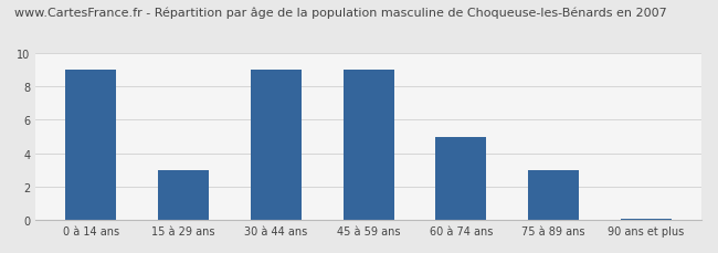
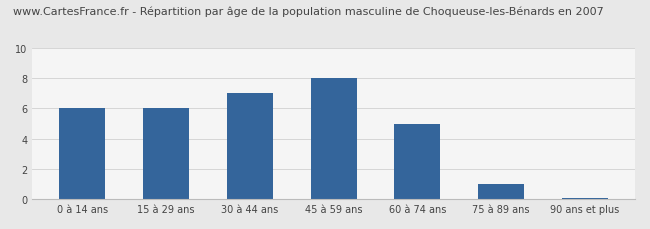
0 à 14 ans: 9.0 -> 6.0
15 à 29 ans: 3.0 -> 6.0
30 à 44 ans: 9.0 -> 7.0
45 à 59 ans: 9.0 -> 8.0
75 à 89 ans: 3.0 -> 1.0
